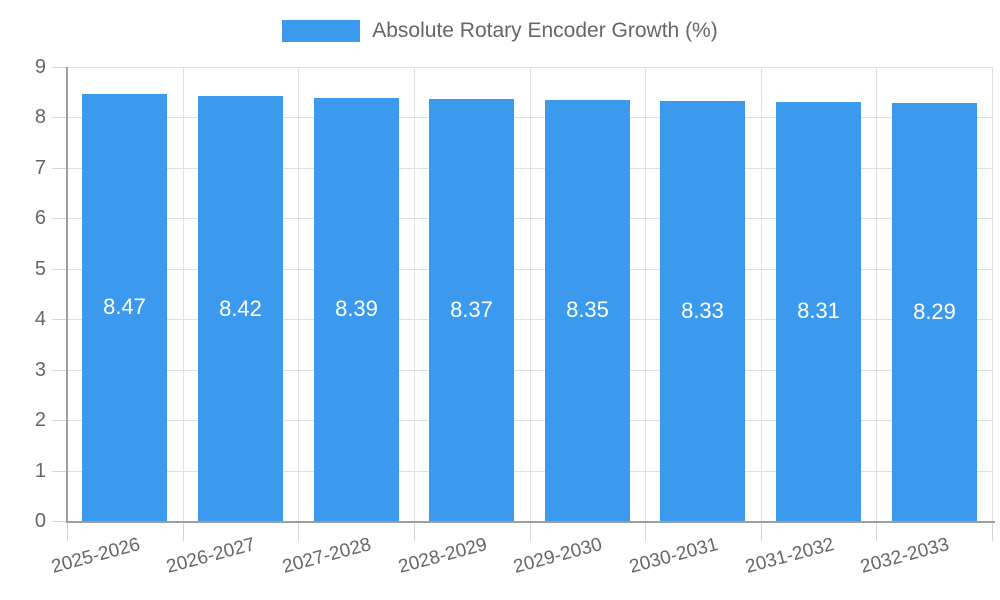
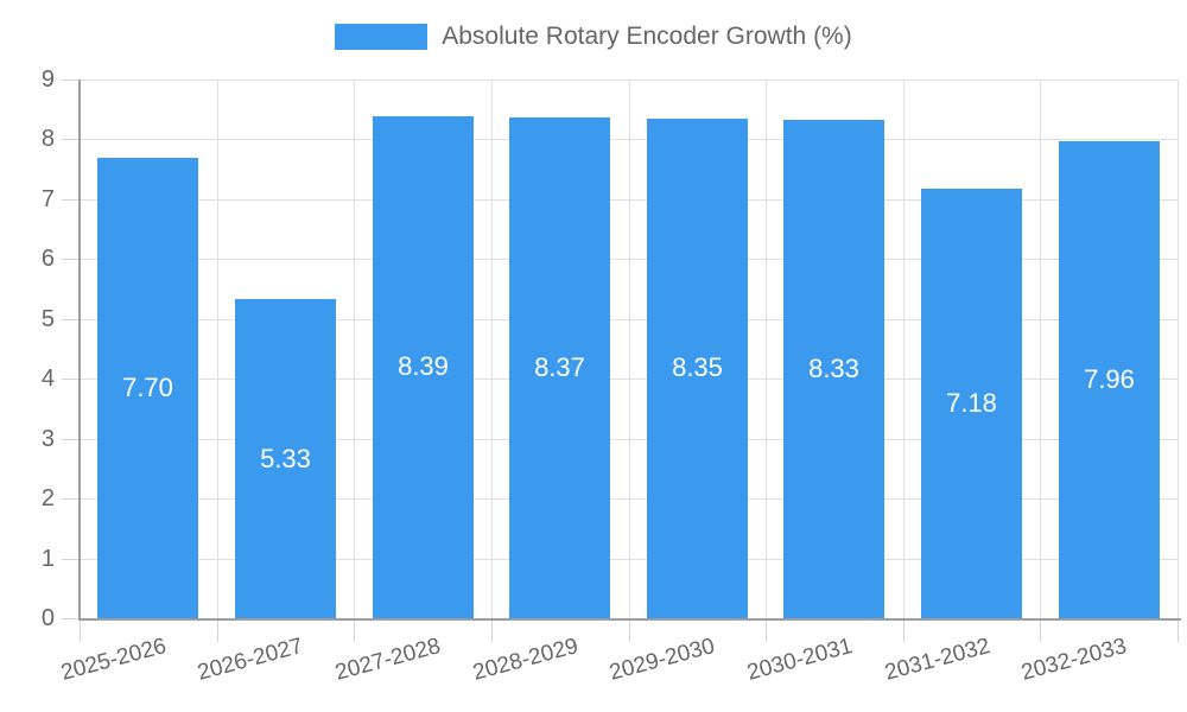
2025-2026: 8.47 -> 7.70
2026-2027: 8.42 -> 5.33
2031-2032: 8.31 -> 7.18
2032-2033: 8.29 -> 7.96
